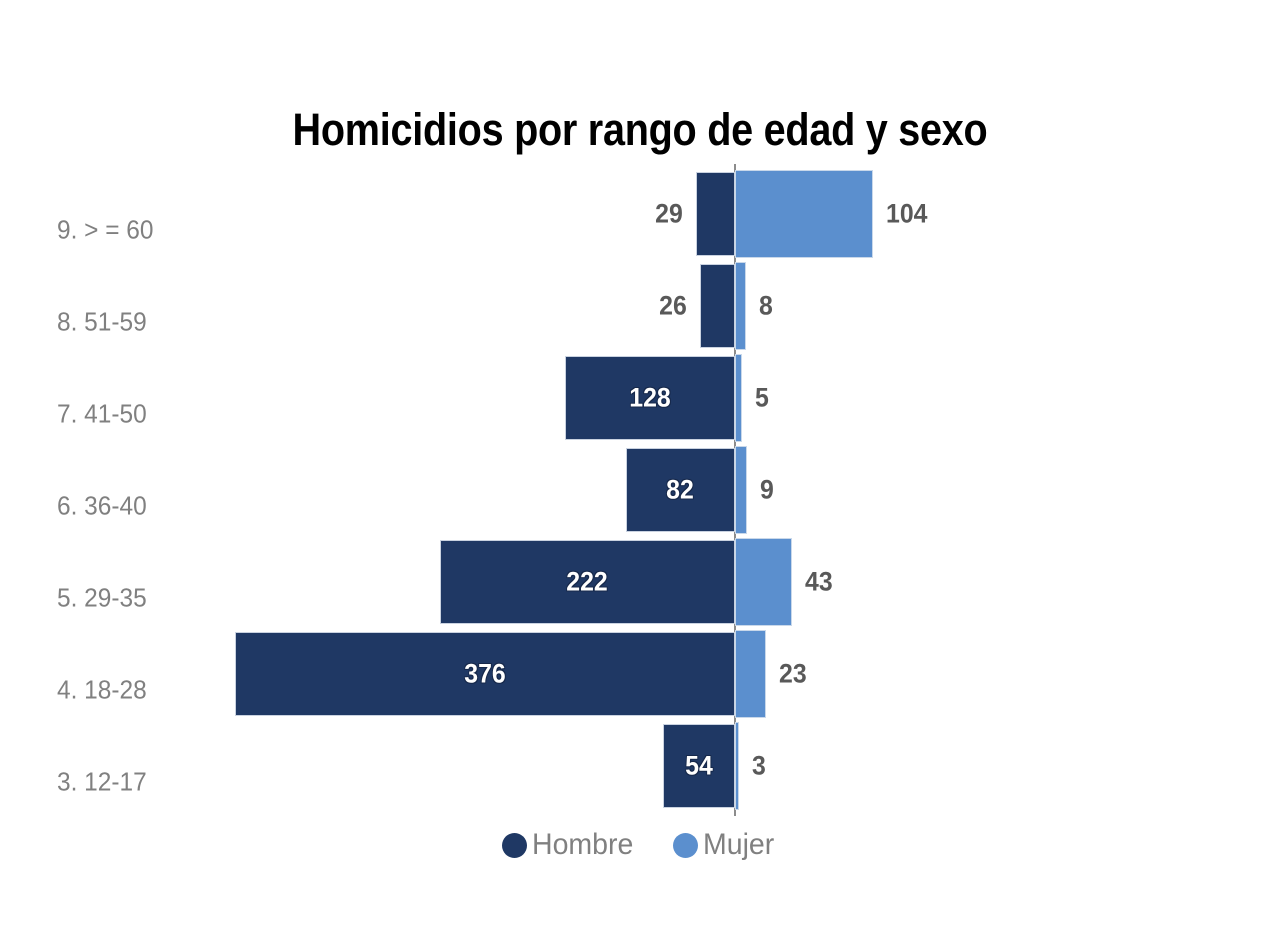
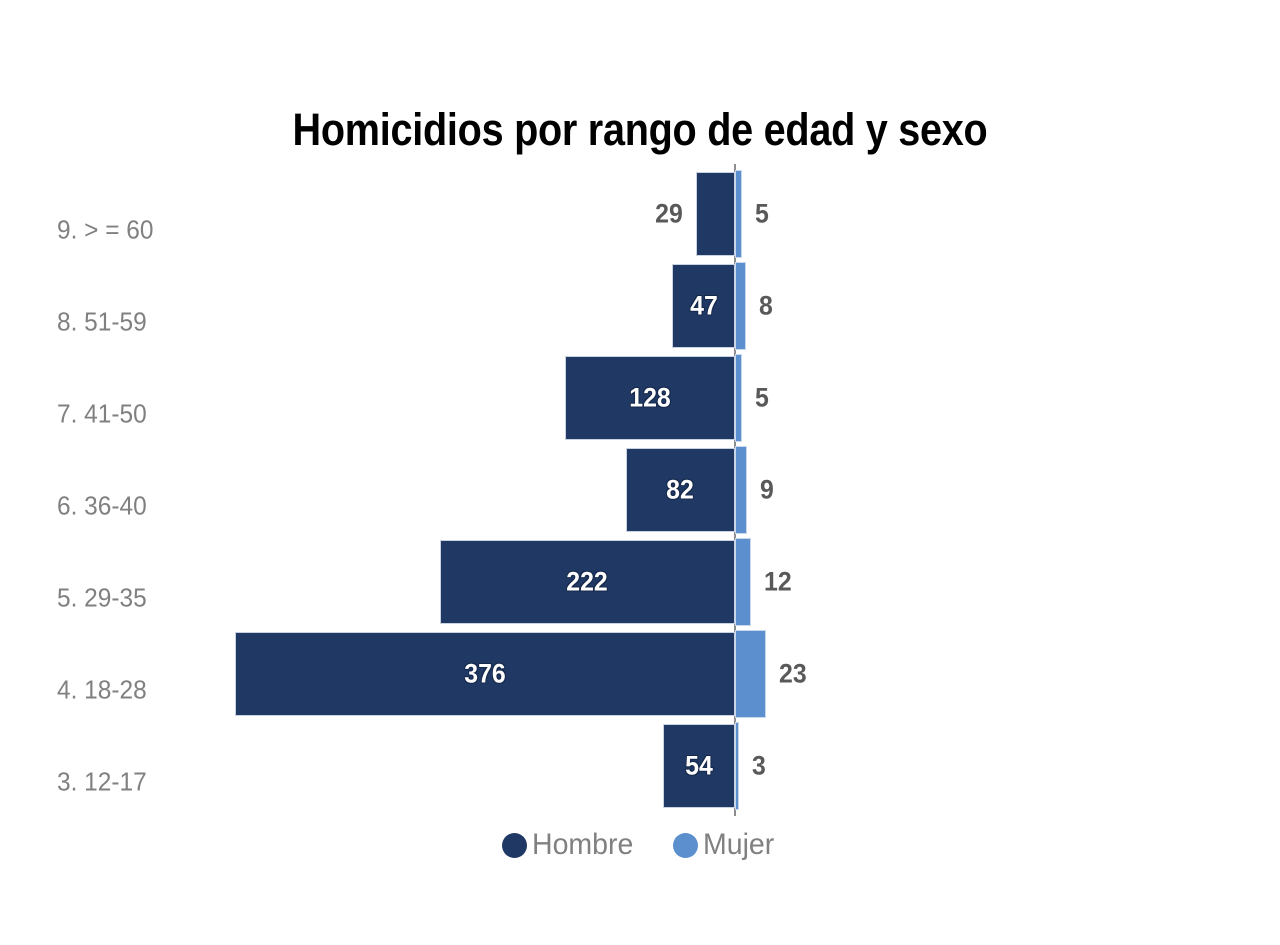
Mujer/9. > = 60: 104 -> 5
Hombre/8. 51-59: 26 -> 47
Mujer/5. 29-35: 43 -> 12
